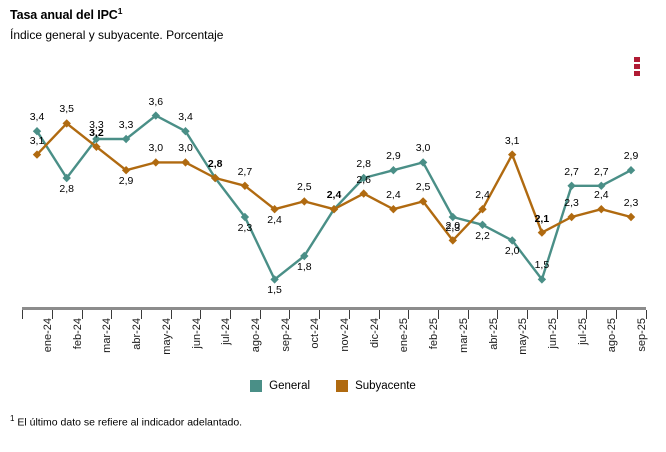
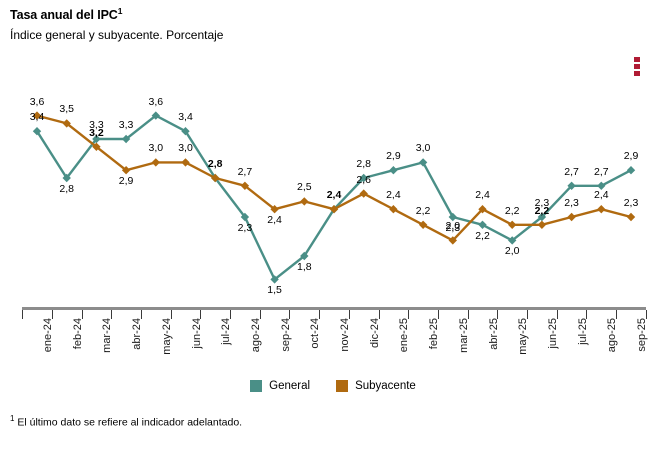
Subyacente/ene-24: 3,1 -> 3,6
Subyacente/feb-25: 2,5 -> 2,2
Subyacente/may-25: 3,1 -> 2,2
General/jun-25: 1,5 -> 2,3
Subyacente/jun-25: 2,1 -> 2,2
